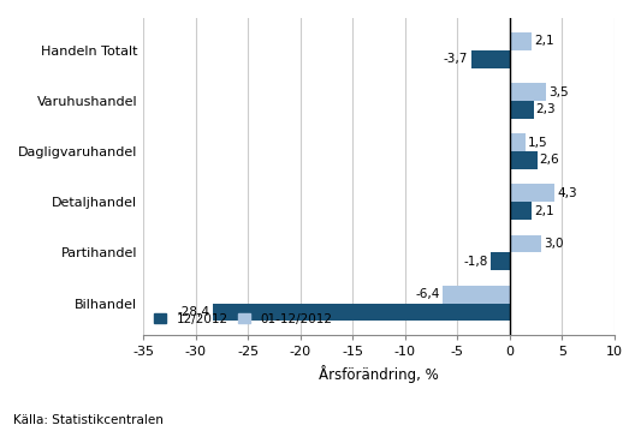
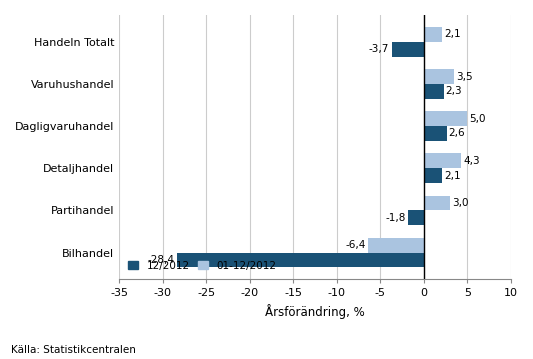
01-12/2012/Dagligvaruhandel: 1,5 -> 5,0
